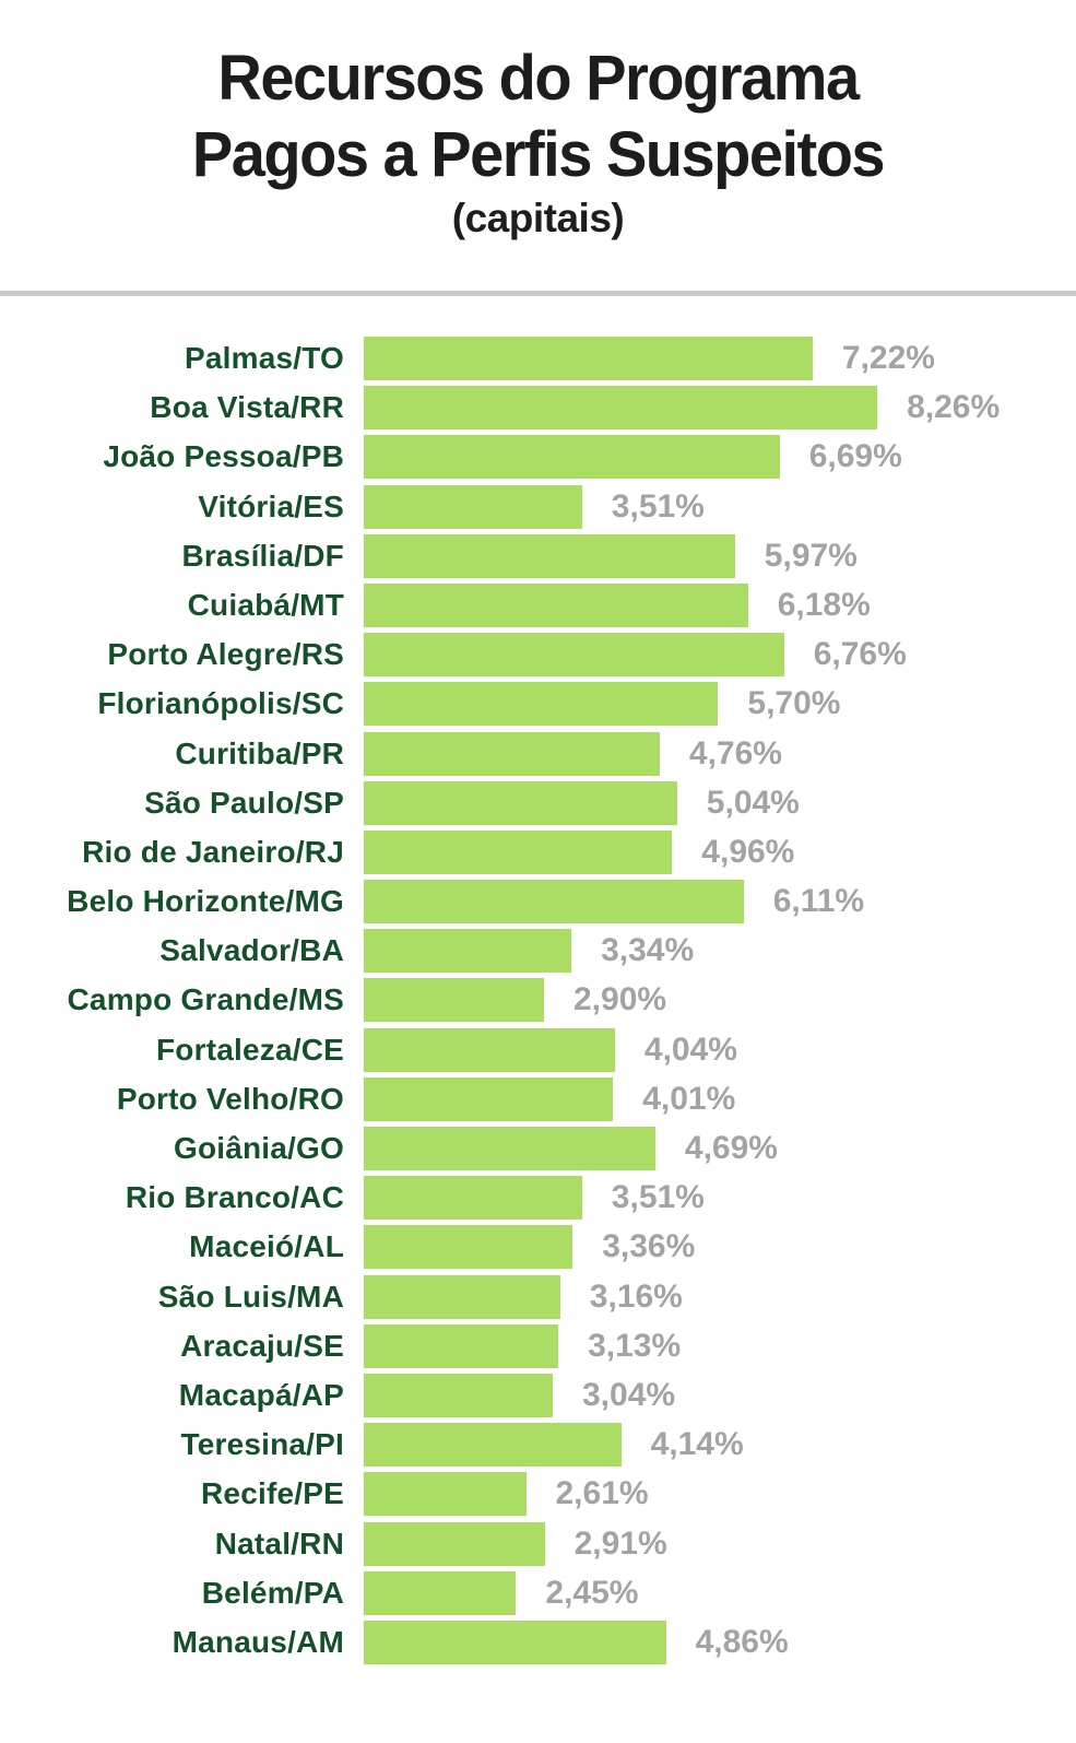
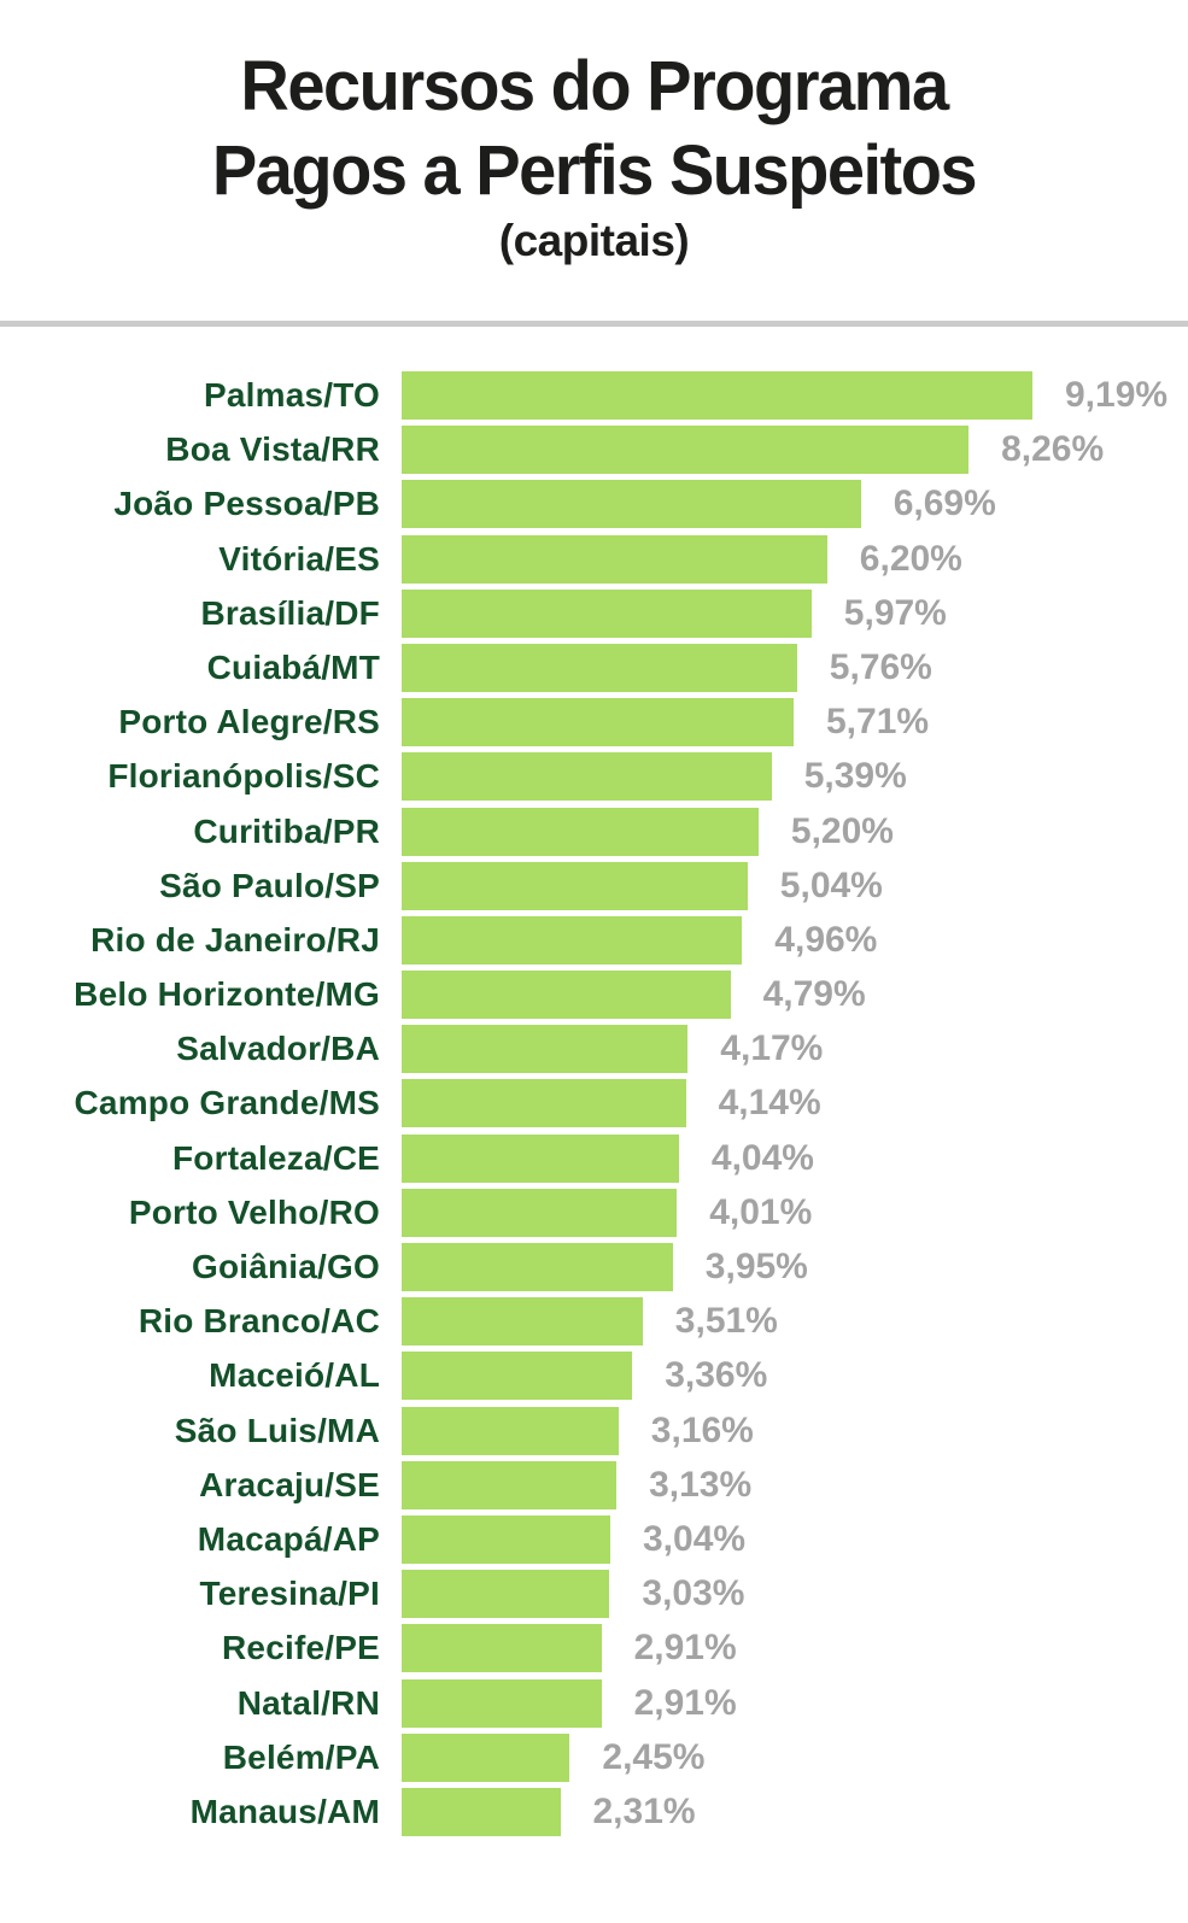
Palmas/TO: 7,22% -> 9,19%
Vitória/ES: 3,51% -> 6,20%
Cuiabá/MT: 6,18% -> 5,76%
Porto Alegre/RS: 6,76% -> 5,71%
Florianópolis/SC: 5,70% -> 5,39%
Curitiba/PR: 4,76% -> 5,20%
Belo Horizonte/MG: 6,11% -> 4,79%
Salvador/BA: 3,34% -> 4,17%
Campo Grande/MS: 2,90% -> 4,14%
Goiânia/GO: 4,69% -> 3,95%
Teresina/PI: 4,14% -> 3,03%
Recife/PE: 2,61% -> 2,91%
Manaus/AM: 4,86% -> 2,31%
